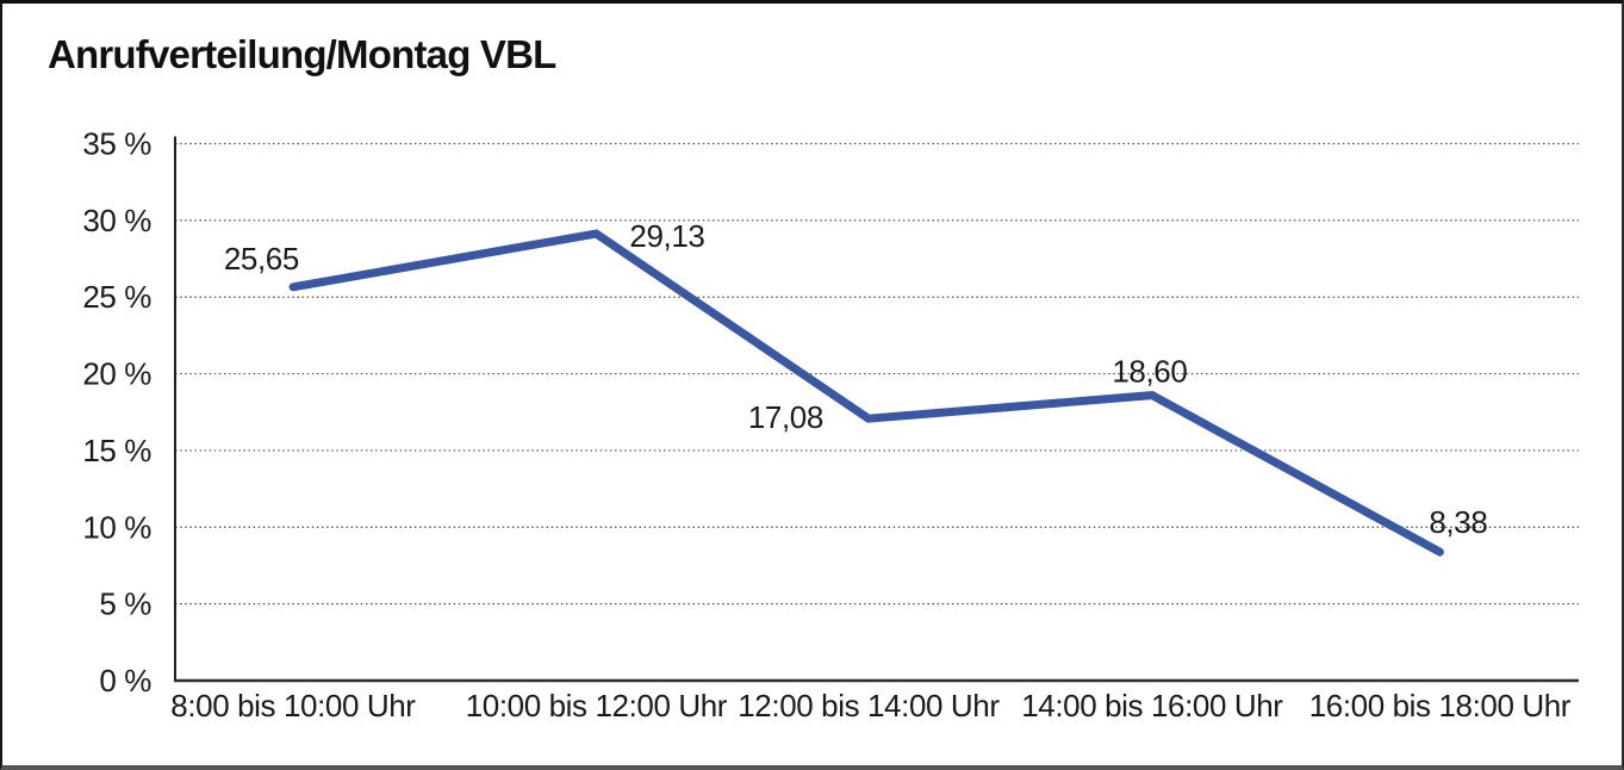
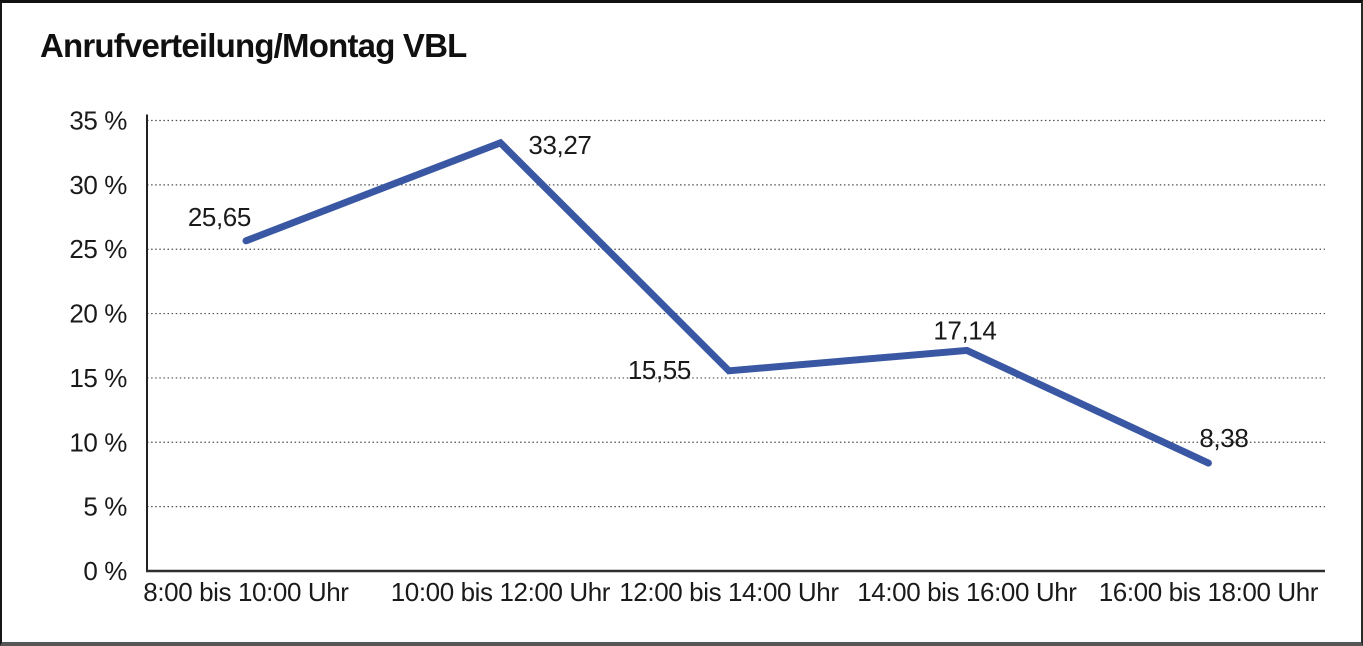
10:00 bis 12:00 Uhr: 29,13 -> 33,27
12:00 bis 14:00 Uhr: 17,08 -> 15,55
14:00 bis 16:00 Uhr: 18,60 -> 17,14
